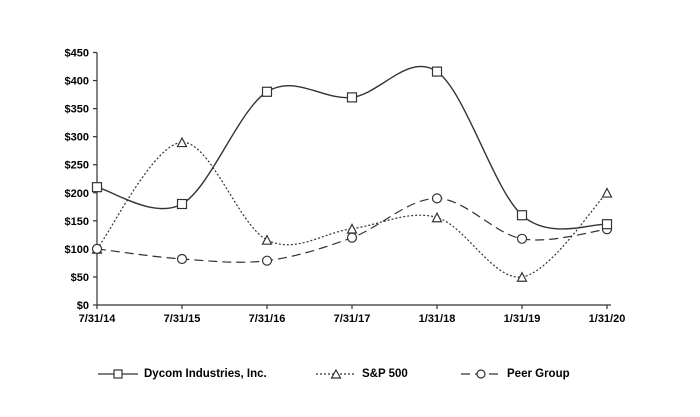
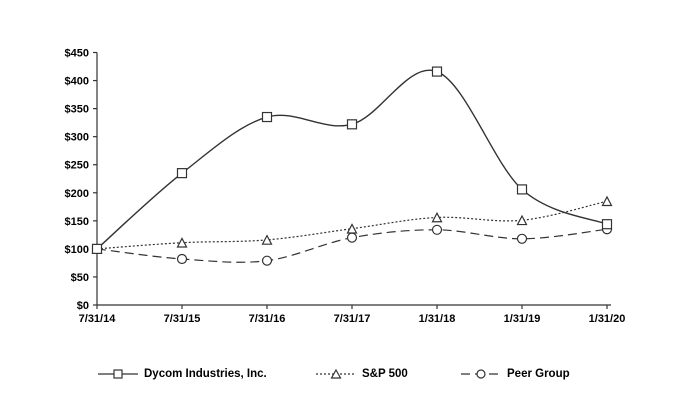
Dycom Industries, Inc./7/31/14: $210 -> $100
Dycom Industries, Inc./7/31/15: $180 -> $240
S&P 500/7/31/15: $290 -> $110
Dycom Industries, Inc./7/31/16: $380 -> $340
Dycom Industries, Inc./7/31/17: $370 -> $320
Peer Group/1/31/18: $190 -> $130
Dycom Industries, Inc./1/31/19: $160 -> $210
S&P 500/1/31/19: $50 -> $150
S&P 500/1/31/20: $200 -> $180
